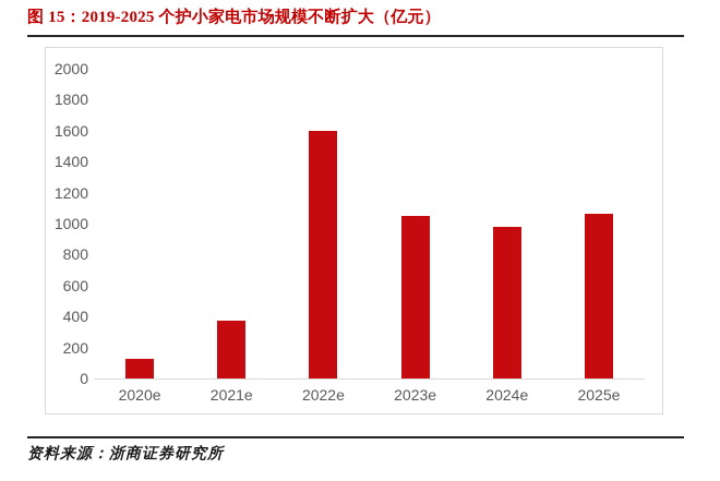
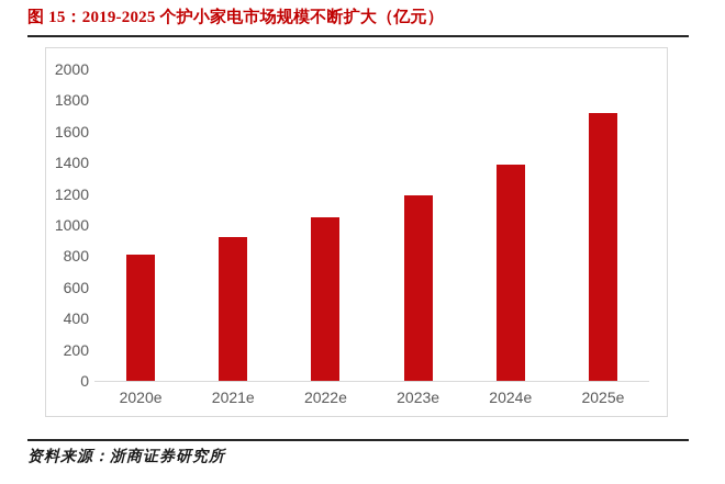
2020e: 130 -> 810
2021e: 370 -> 920
2022e: 1600 -> 1050
2023e: 1050 -> 1190
2024e: 980 -> 1390
2025e: 1060 -> 1720
